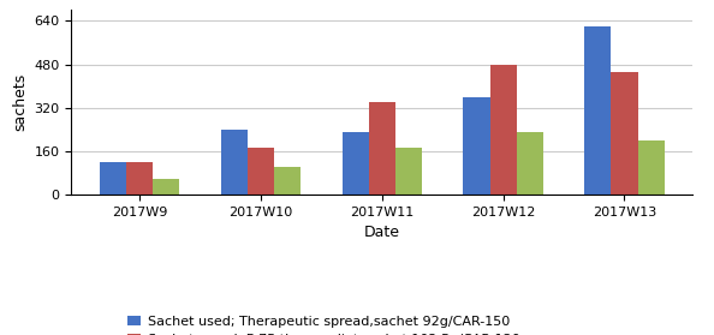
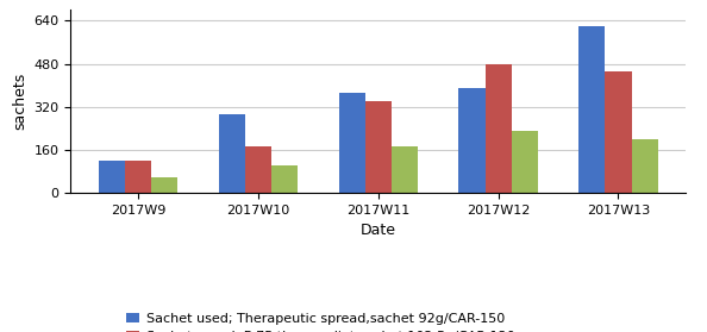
Sachet used; Therapeutic spread,sachet 92g/CAR-150/2017W10: 240 -> 290
Sachet used; Therapeutic spread,sachet 92g/CAR-150/2017W11: 230 -> 370
Sachet used; Therapeutic spread,sachet 92g/CAR-150/2017W12: 360 -> 390
